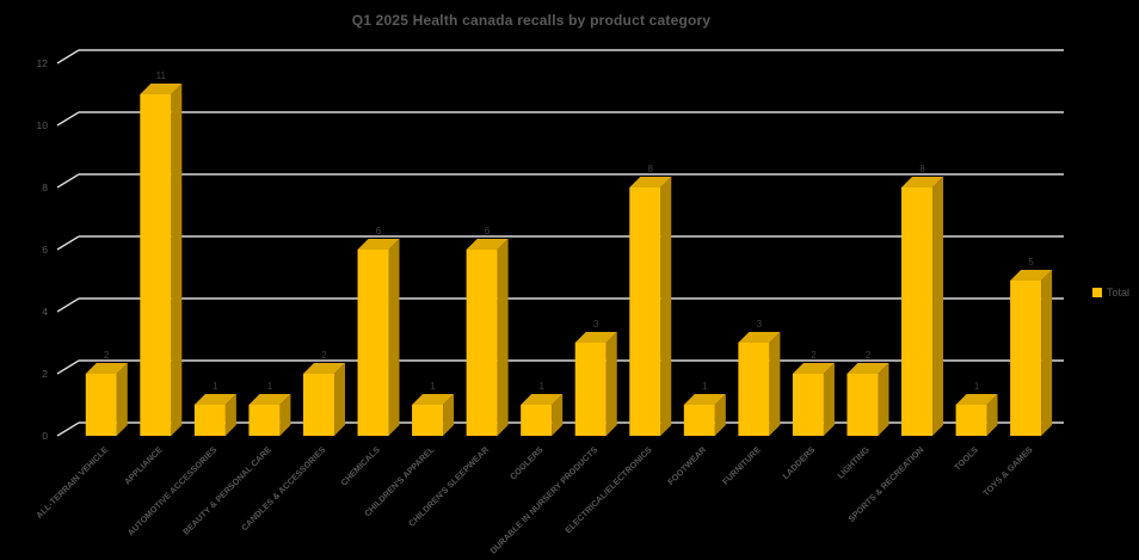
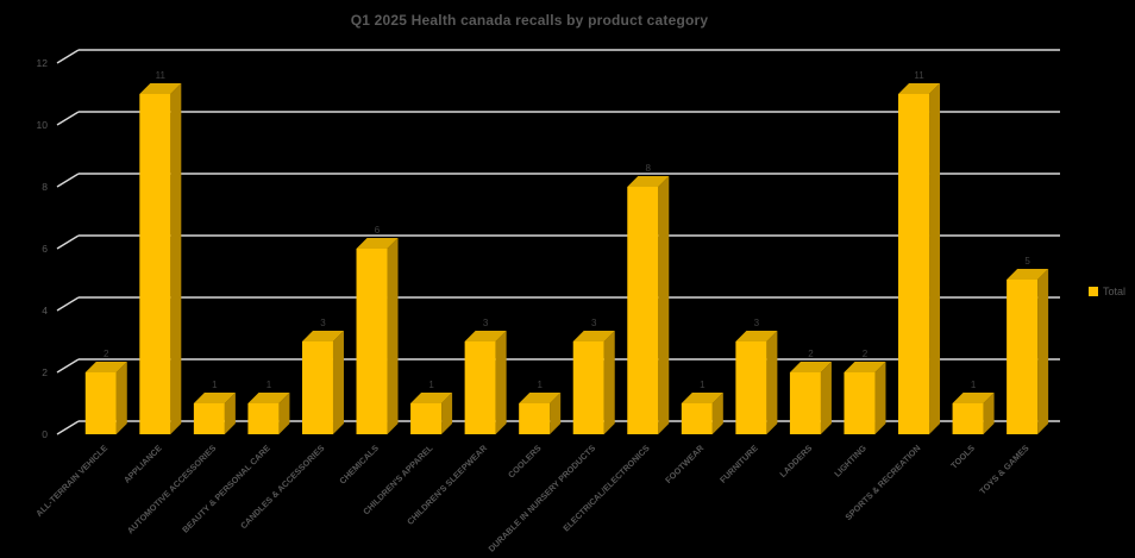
CANDLES & ACCESSORIES: 2 -> 3
CHILDREN'S SLEEPWEAR: 6 -> 3
SPORTS & RECREATION: 8 -> 11
